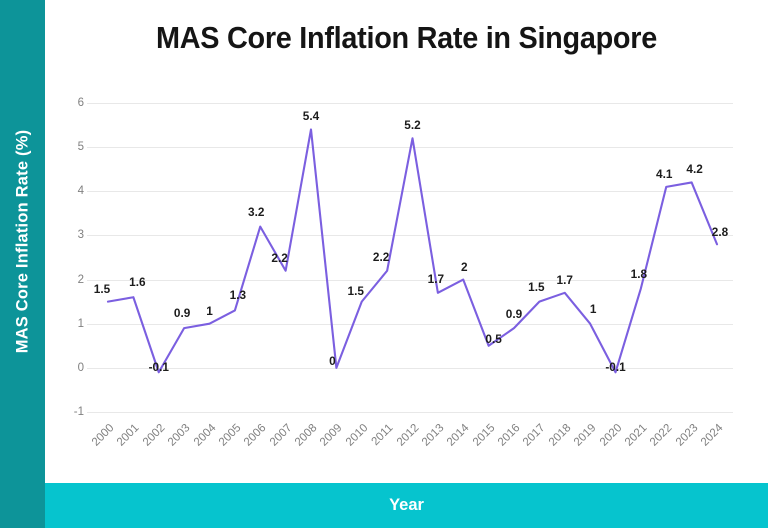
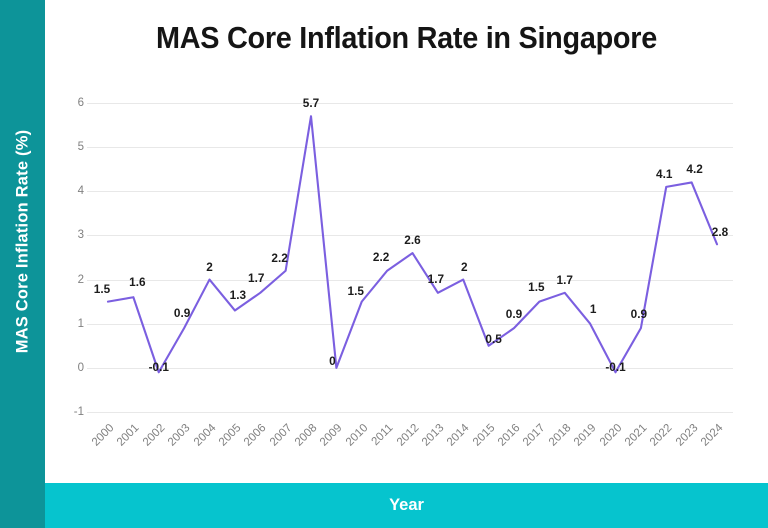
2004: 1 -> 2
2006: 3.2 -> 1.7
2008: 5.4 -> 5.7
2012: 5.2 -> 2.6
2021: 1.8 -> 0.9
